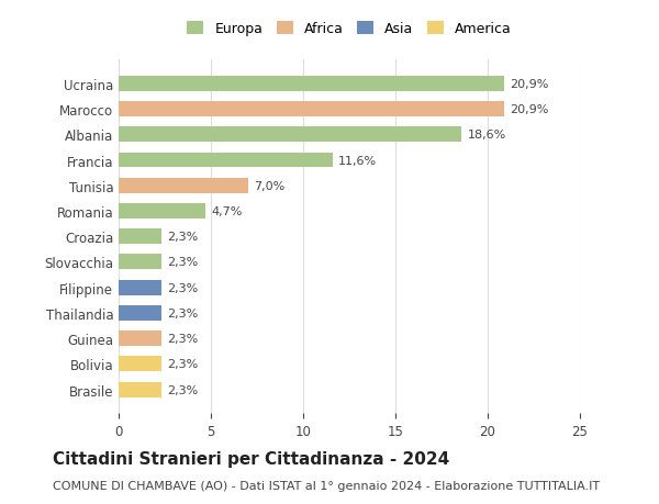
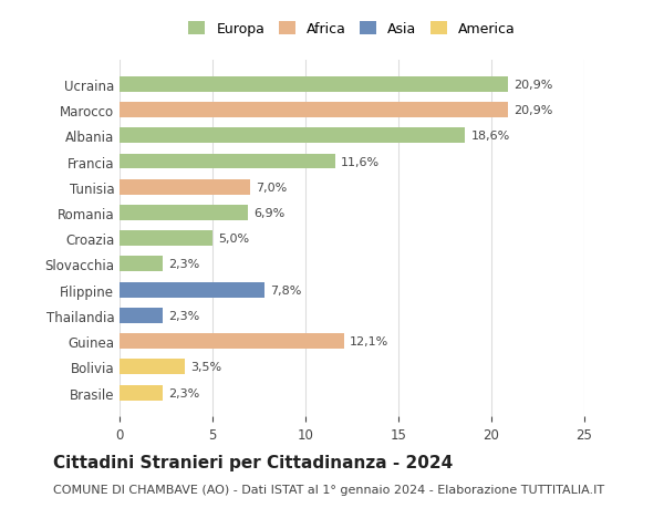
Romania: 4,7% -> 6,9%
Croazia: 2,3% -> 5,0%
Filippine: 2,3% -> 7,8%
Guinea: 2,3% -> 12,1%
Bolivia: 2,3% -> 3,5%
